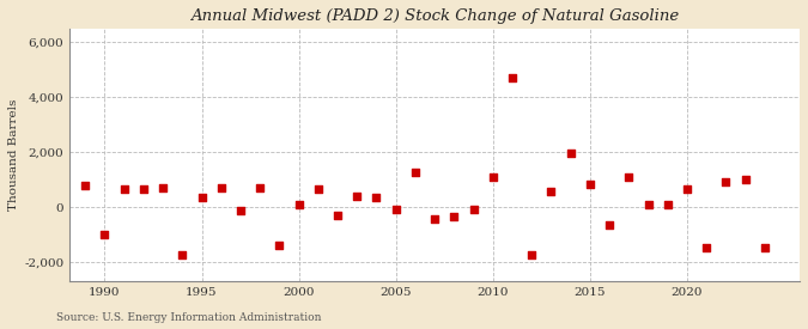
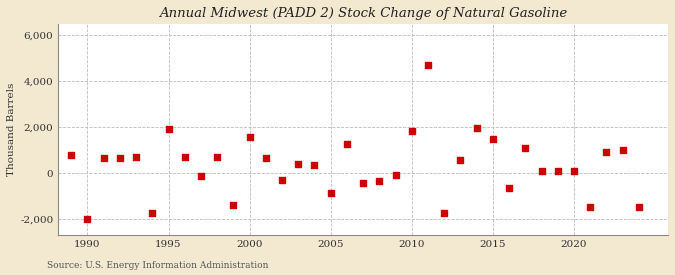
1990: -1,000 -> -2,000
1995: 350 -> 1,900
2000: 100 -> 1,550
2005: -100 -> -850
2010: 1,100 -> 1,850
2015: 850 -> 1,500
2020: 650 -> 100
